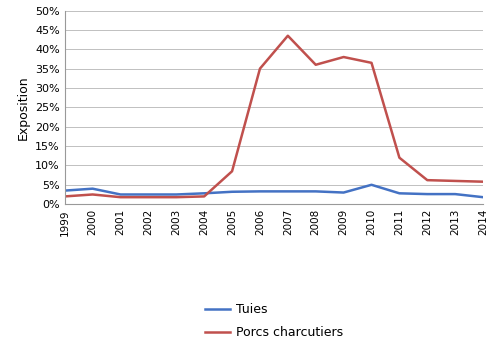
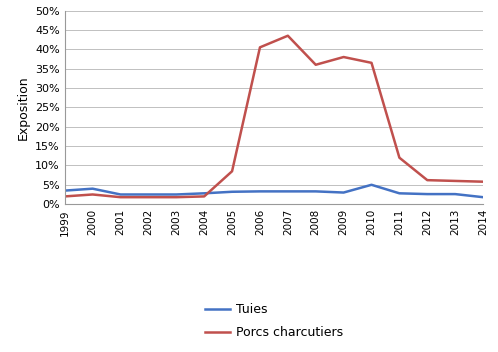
Porcs charcutiers/2006: 35.0% -> 40.5%
